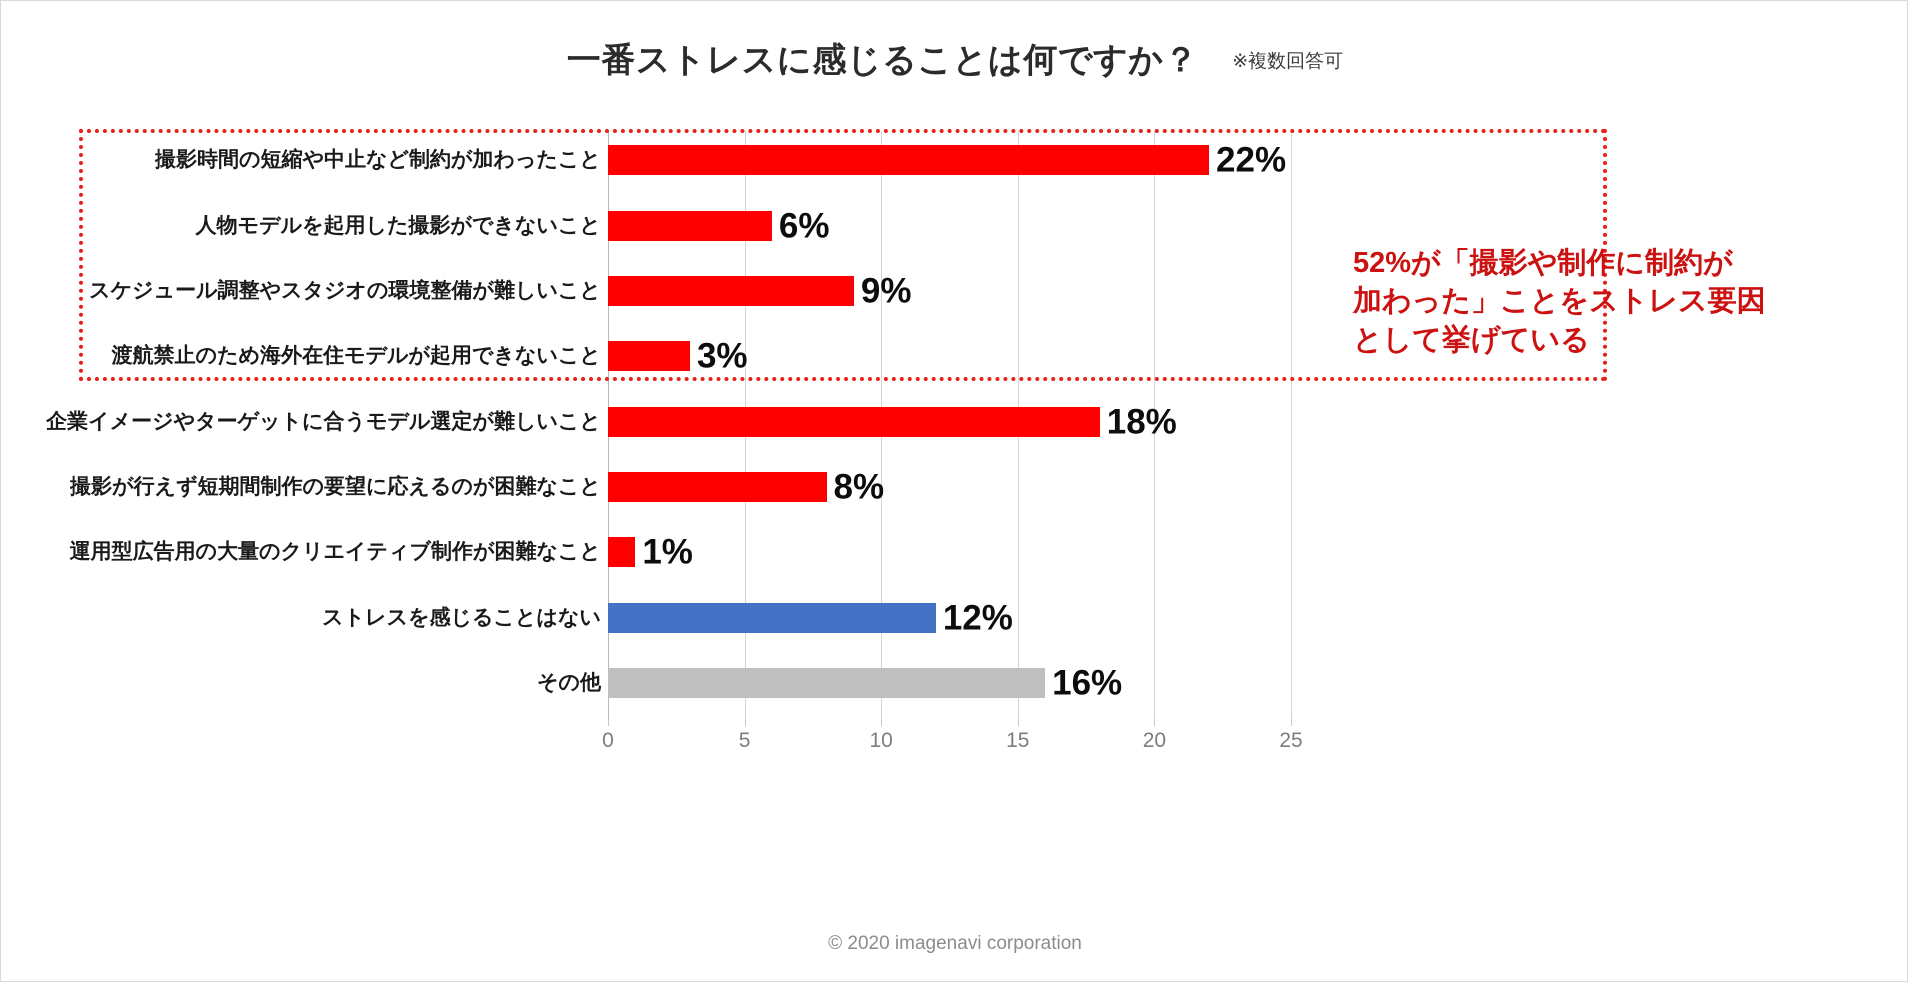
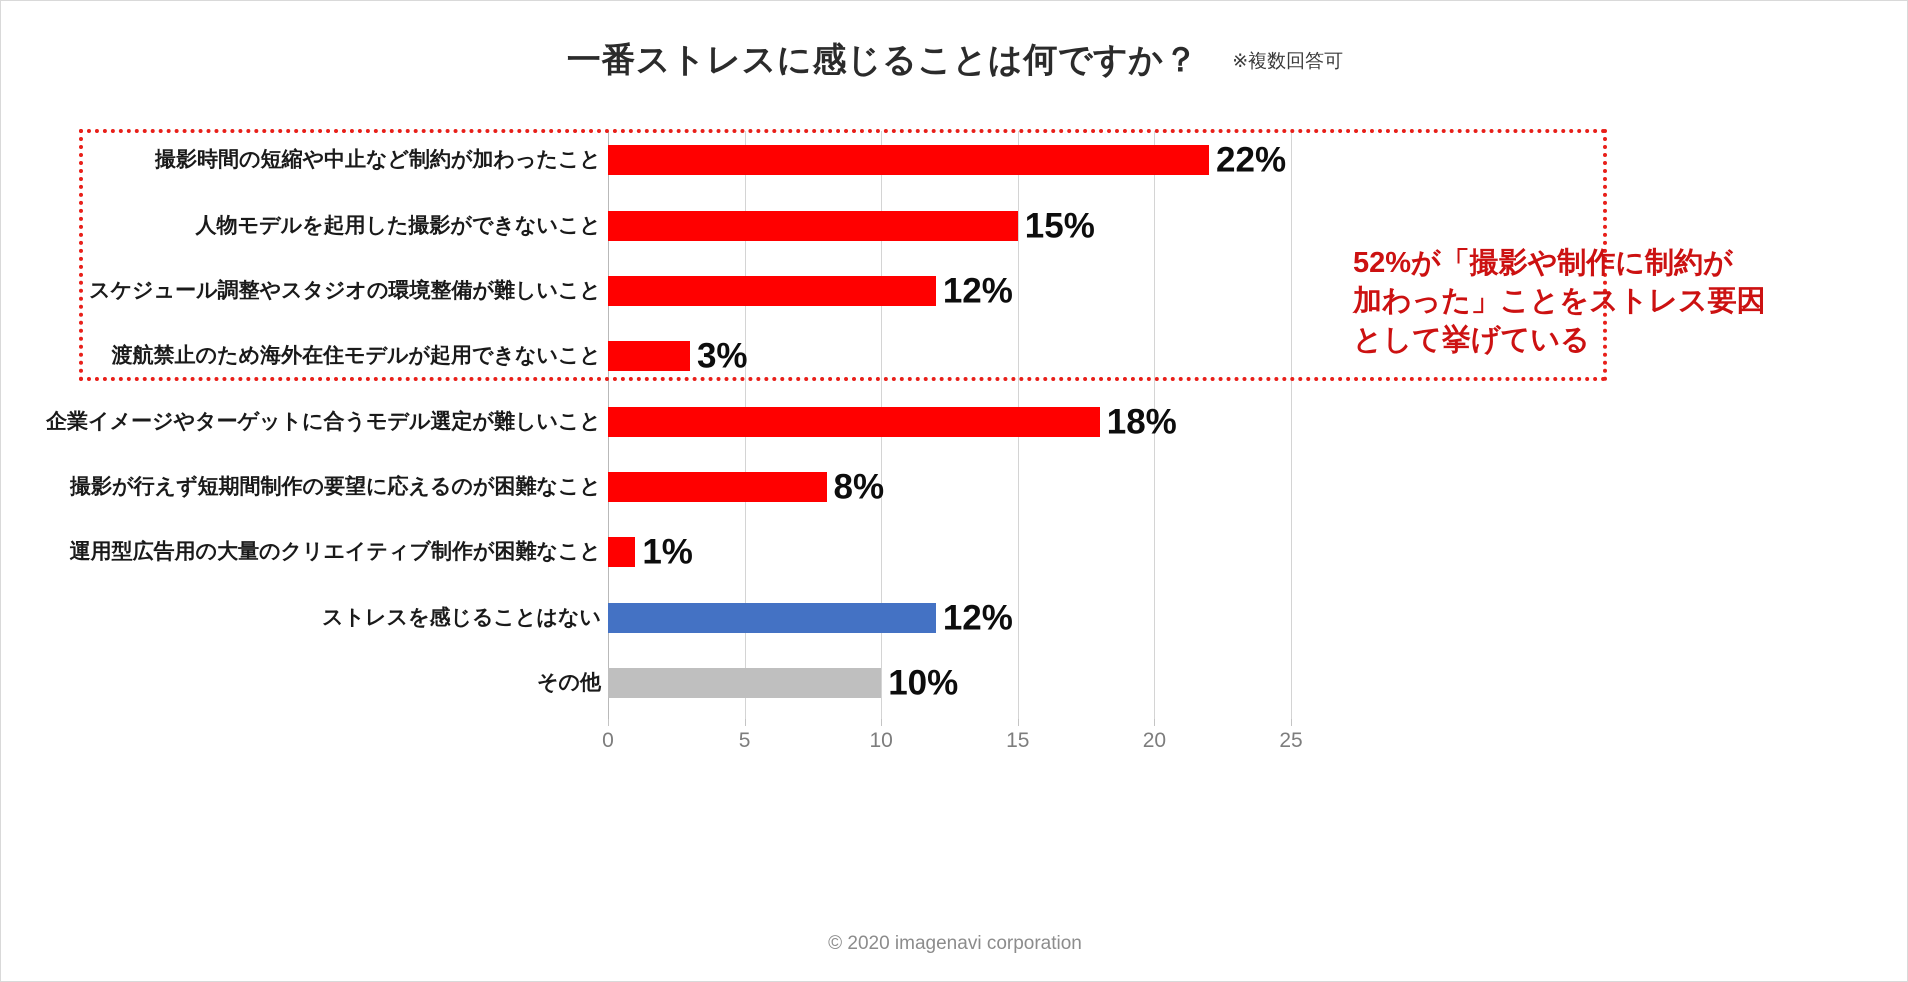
人物モデルを起用した撮影ができないこと: 6% -> 15%
スケジュール調整やスタジオの環境整備が難しいこと: 9% -> 12%
その他: 16% -> 10%
